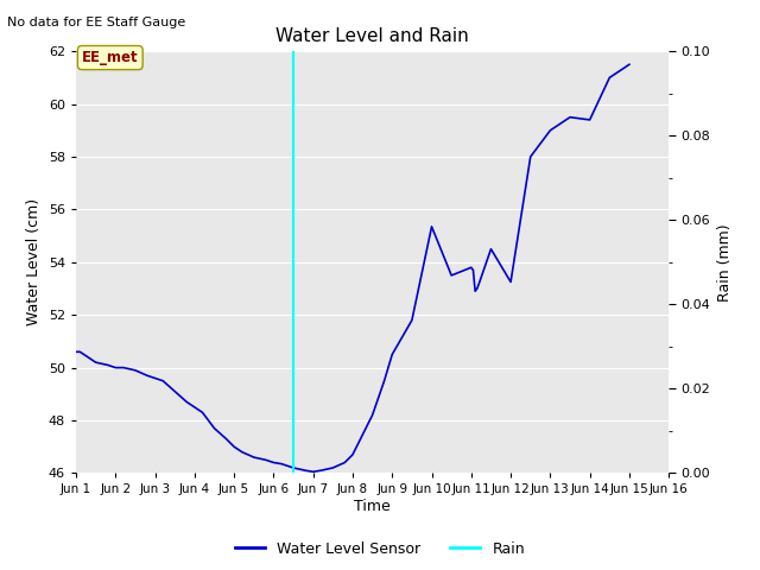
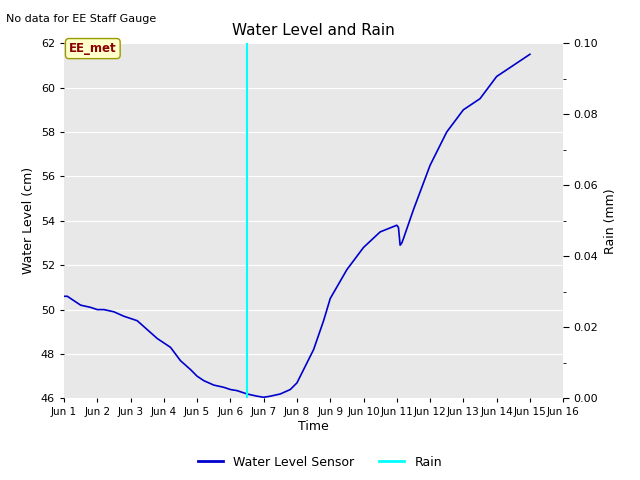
Jun 10: 55.35 -> 52.80
Jun 12: 53.25 -> 56.50
Jun 14: 59.40 -> 60.50
